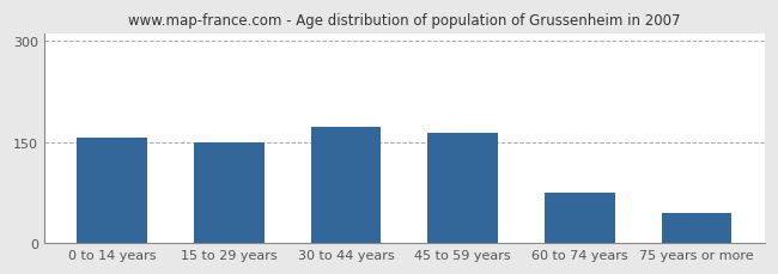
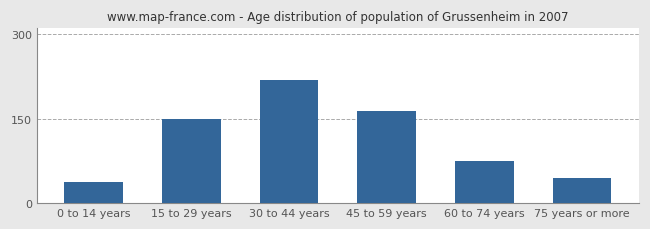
0 to 14 years: 157 -> 38
30 to 44 years: 172 -> 218
